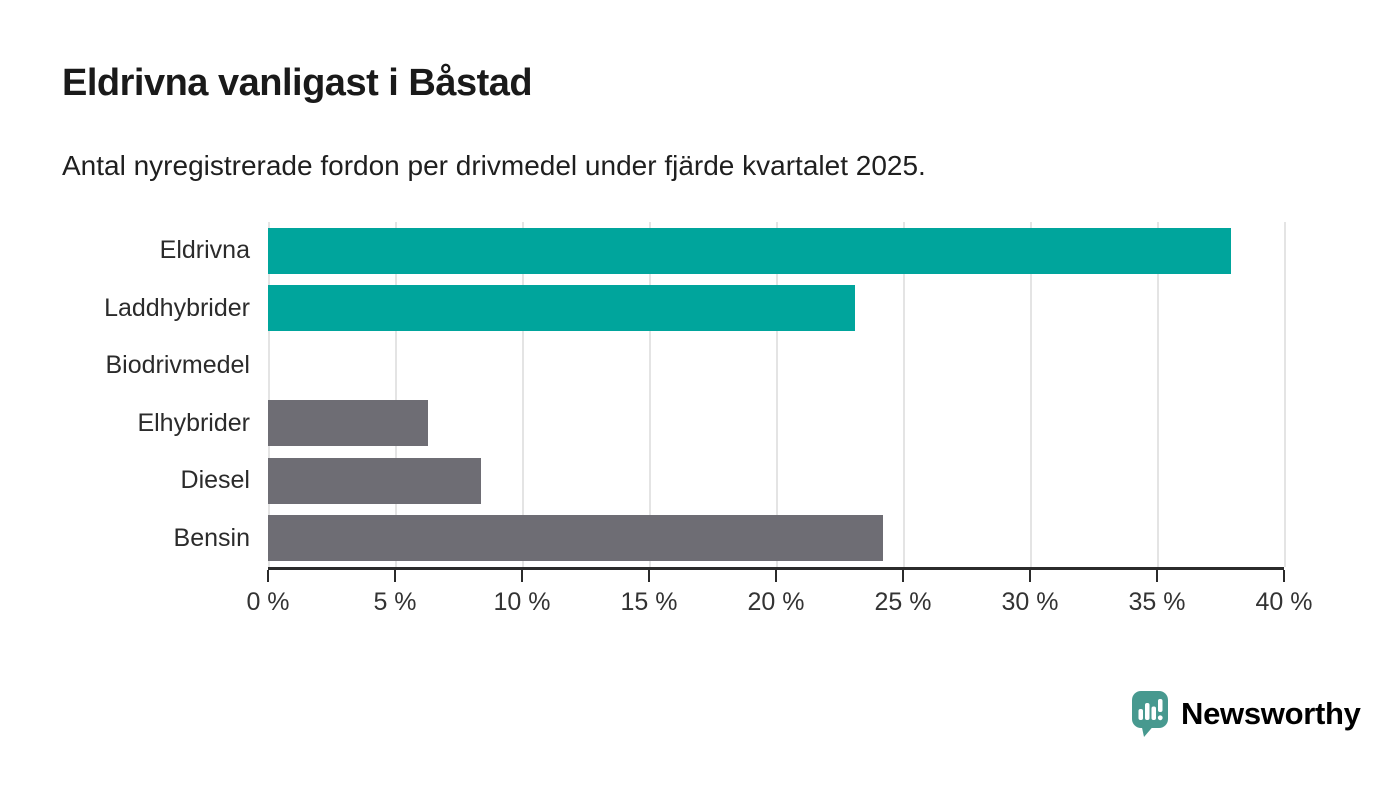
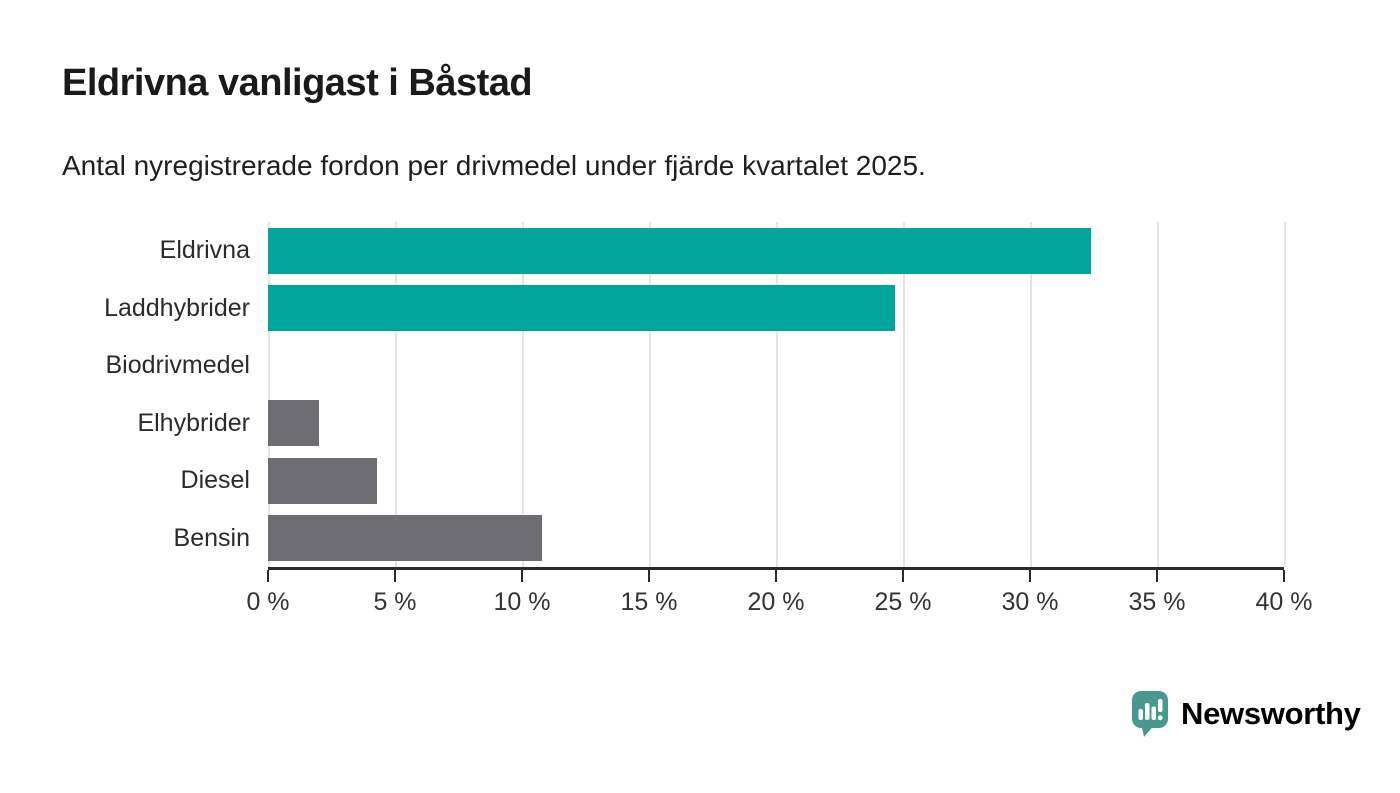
Eldrivna: 37.9% -> 32.4%
Laddhybrider: 23.1% -> 24.7%
Elhybrider: 6.3% -> 2.0%
Diesel: 8.4% -> 4.3%
Bensin: 24.2% -> 10.8%
